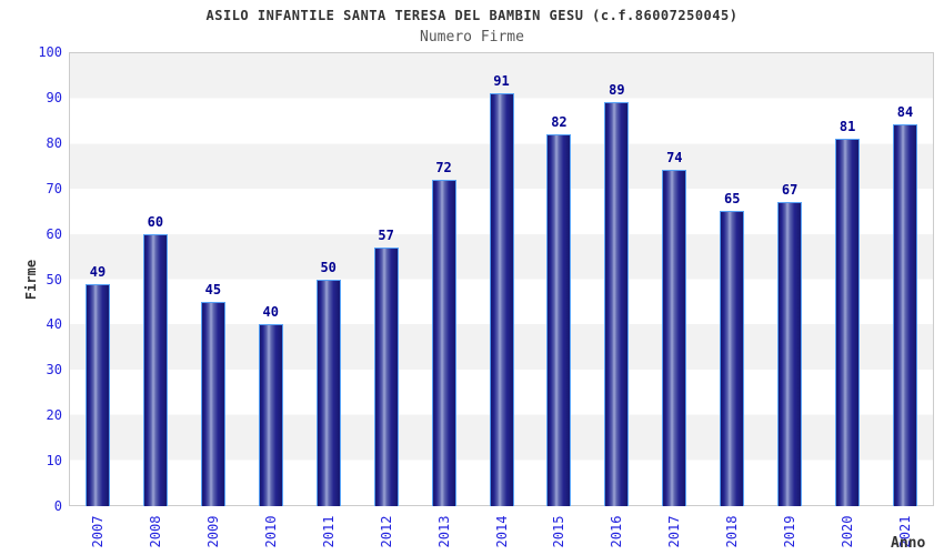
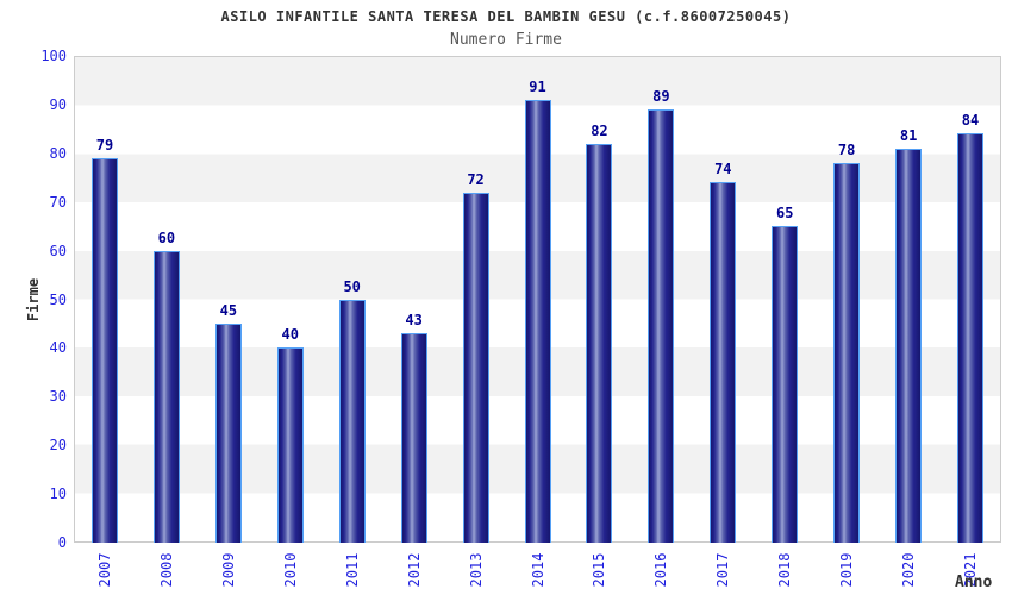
2007: 49 -> 79
2012: 57 -> 43
2019: 67 -> 78
